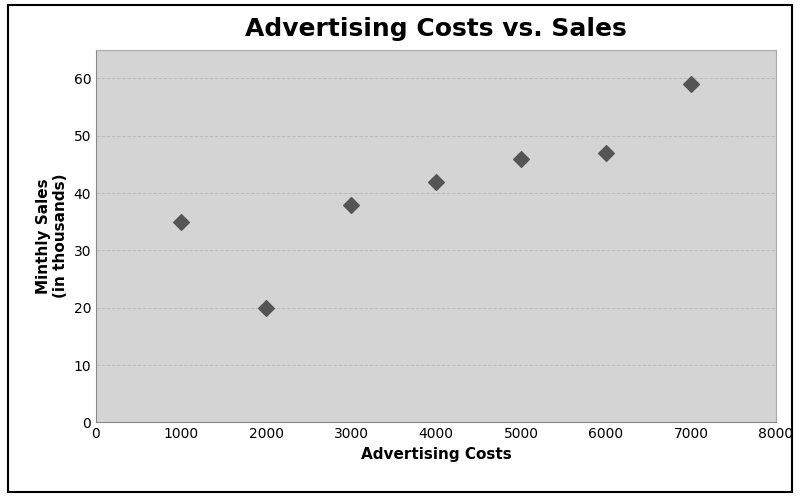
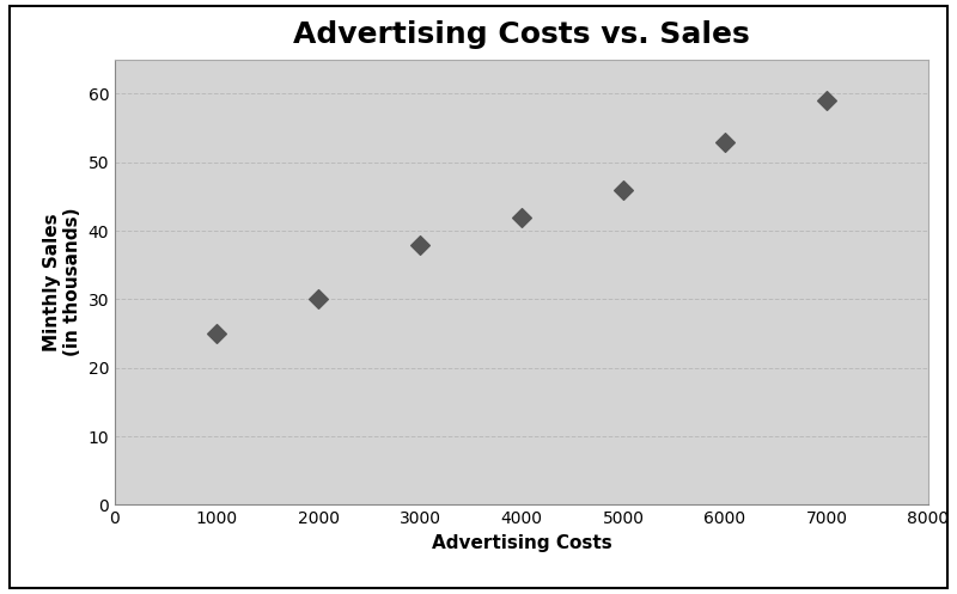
1000: 35 -> 25
2000: 20 -> 30
6000: 47 -> 53
